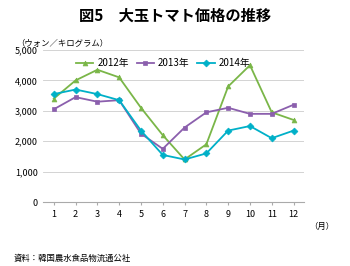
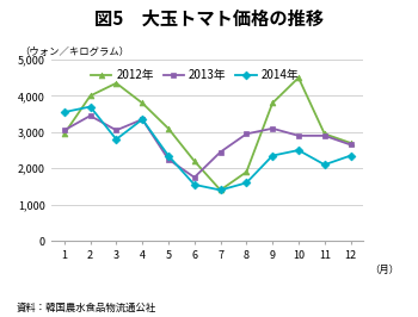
2012年/1: 3,400 -> 2,950
2013年/3: 3,300 -> 3,050
2014年/3: 3,550 -> 2,800
2012年/4: 4,100 -> 3,800
2013年/12: 3,200 -> 2,650
